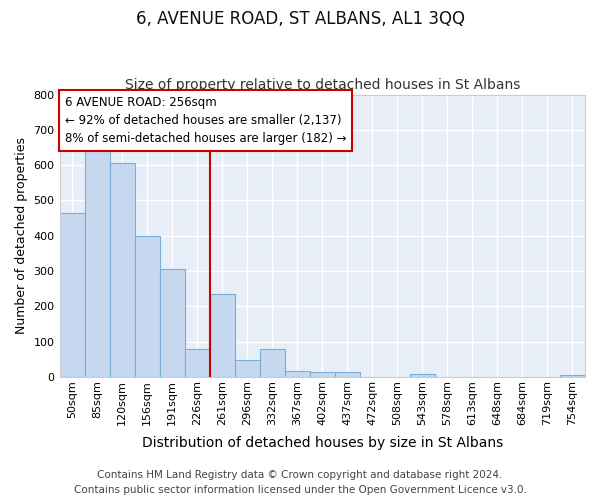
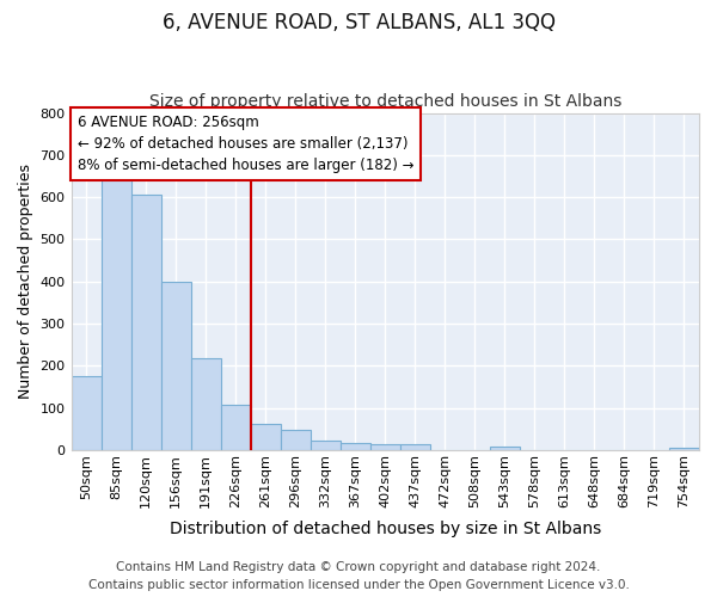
50sqm: 465 -> 175
191sqm: 305 -> 218
226sqm: 80 -> 108
261sqm: 235 -> 63
332sqm: 80 -> 22
